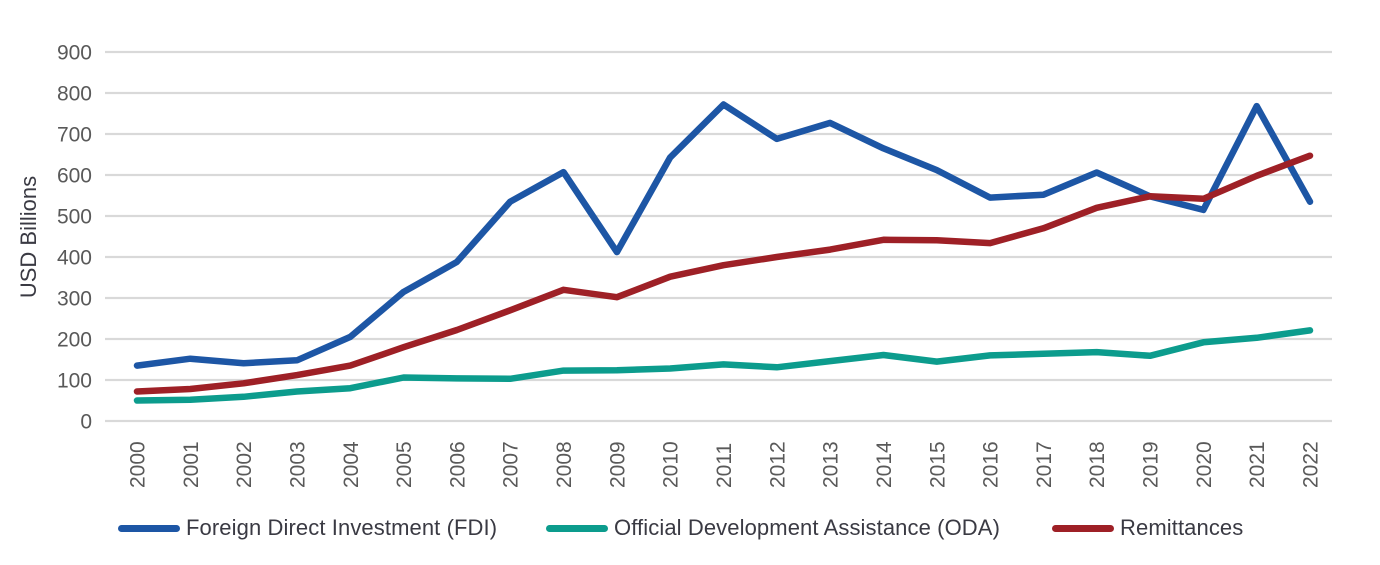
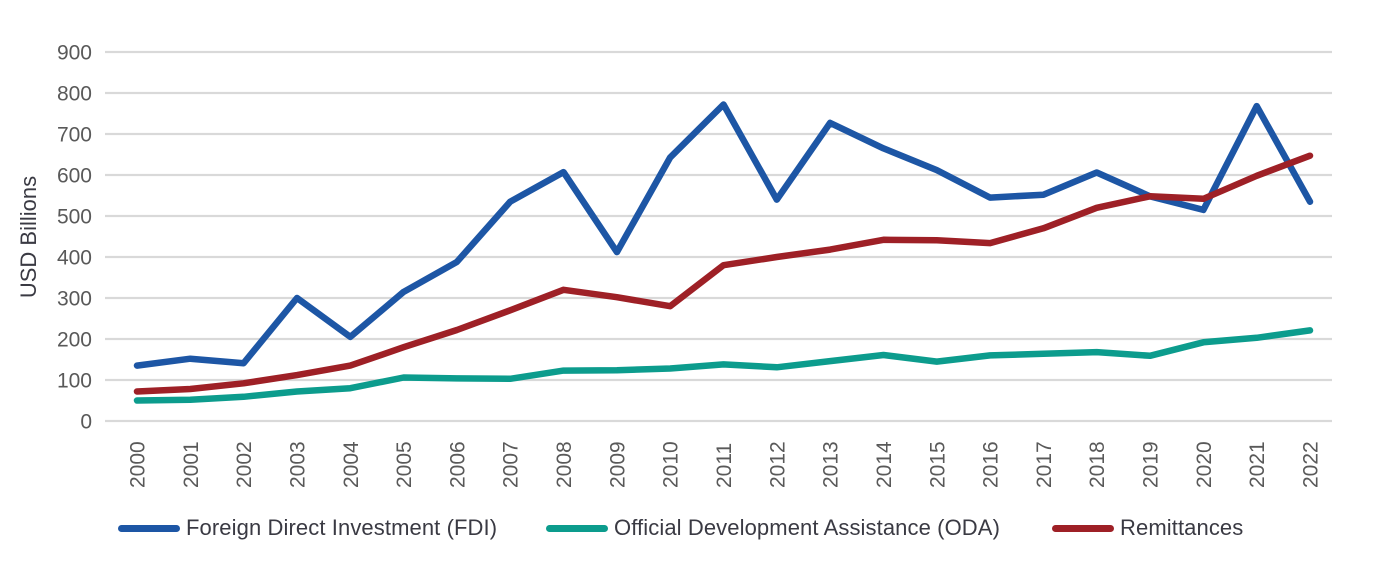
Foreign Direct Investment (FDI)/2003: 150 -> 300
Remittances/2010: 350 -> 280
Foreign Direct Investment (FDI)/2012: 690 -> 540
